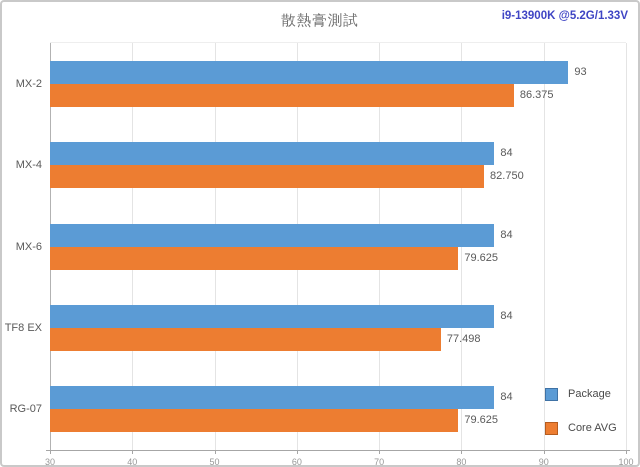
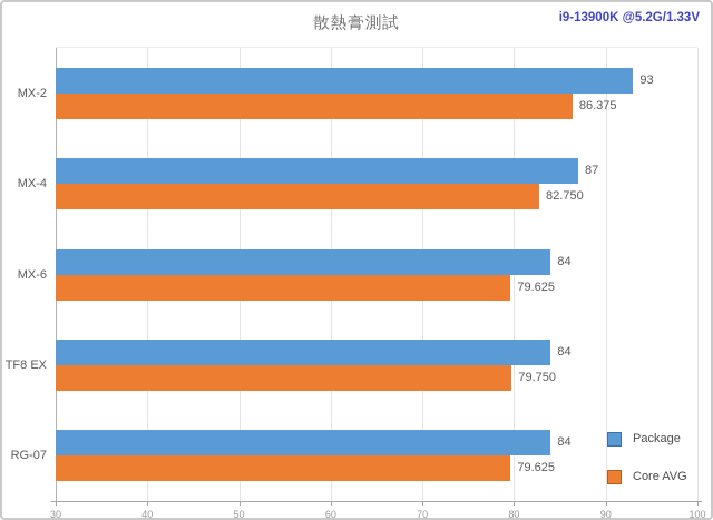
Package/MX-4: 84 -> 87
Core AVG/TF8 EX: 77.498 -> 79.750
